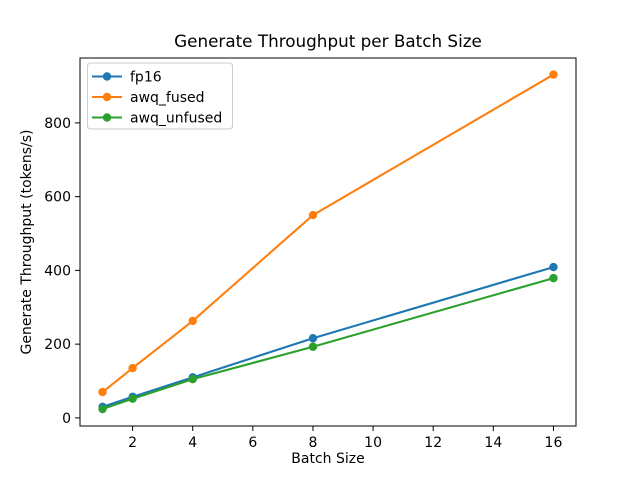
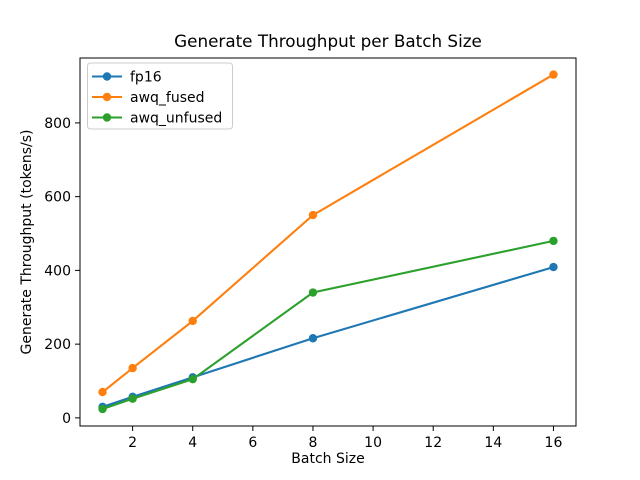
awq_unfused/8: 190 -> 340
awq_unfused/16: 380 -> 480
